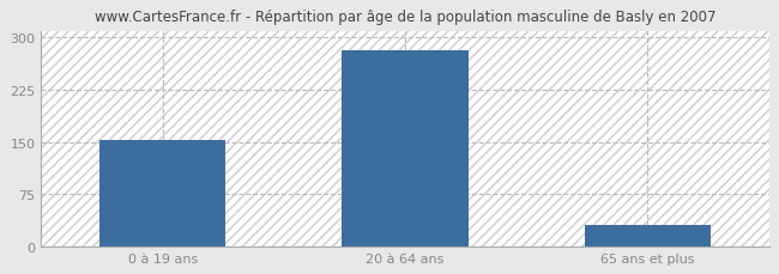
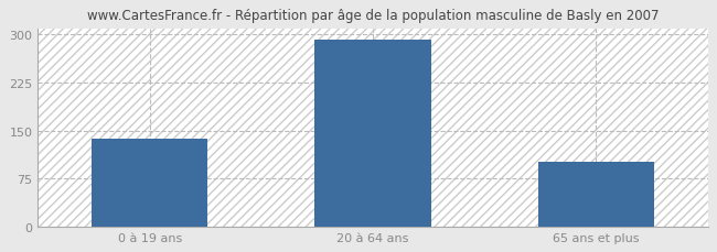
0 à 19 ans: 153 -> 138
20 à 64 ans: 282 -> 292
65 ans et plus: 30 -> 102
